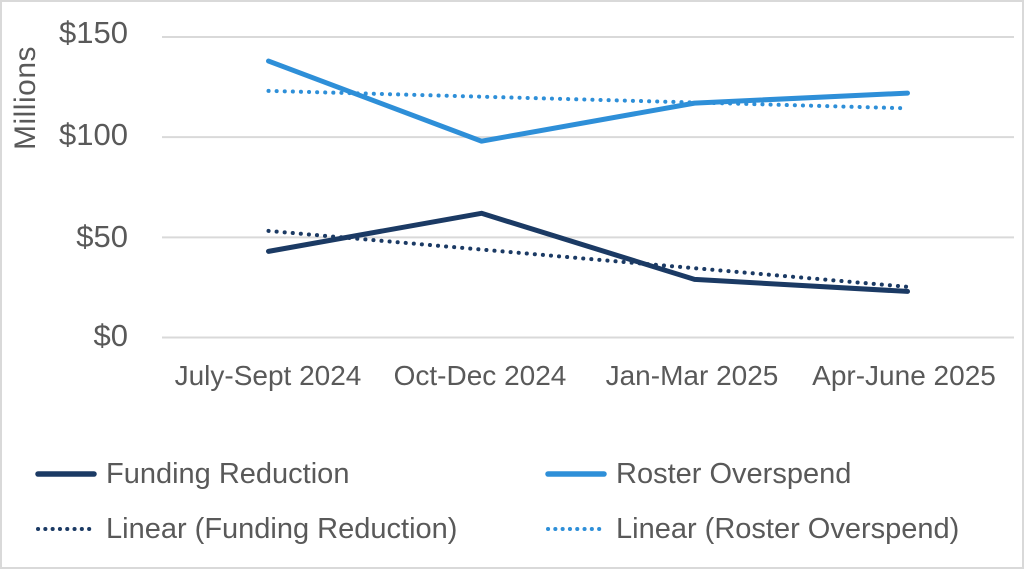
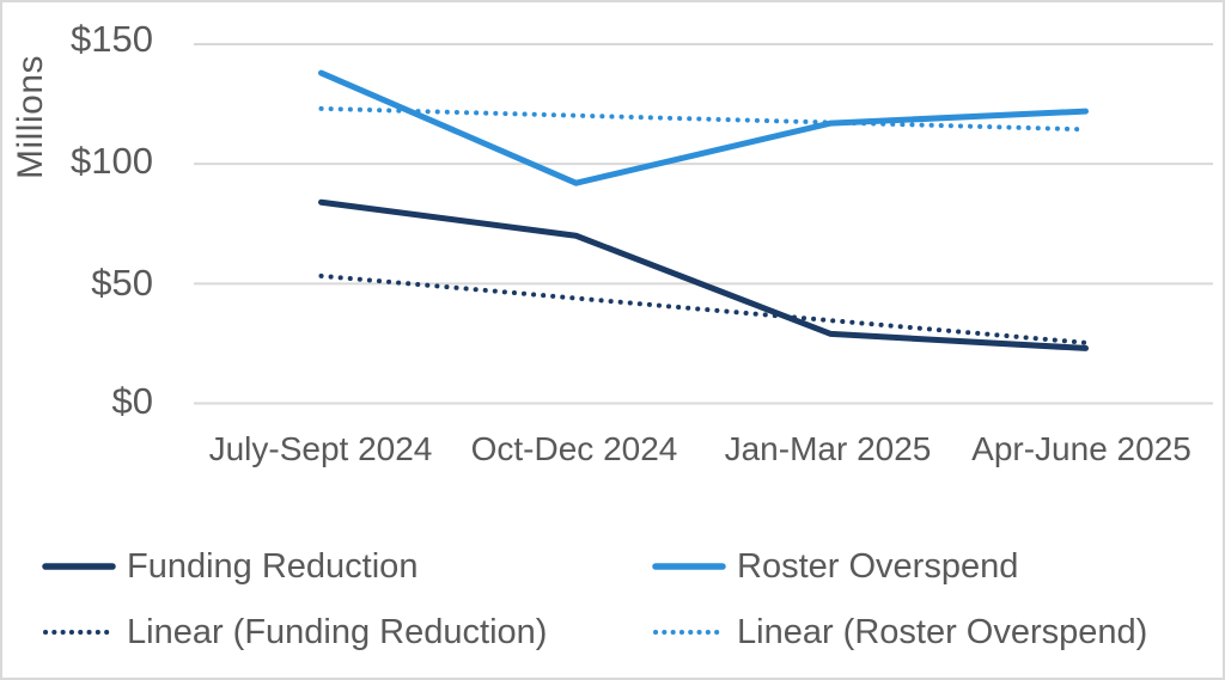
Funding Reduction/July-Sept 2024: $43 -> $84
Funding Reduction/Oct-Dec 2024: $62 -> $70
Roster Overspend/Oct-Dec 2024: $98 -> $92
